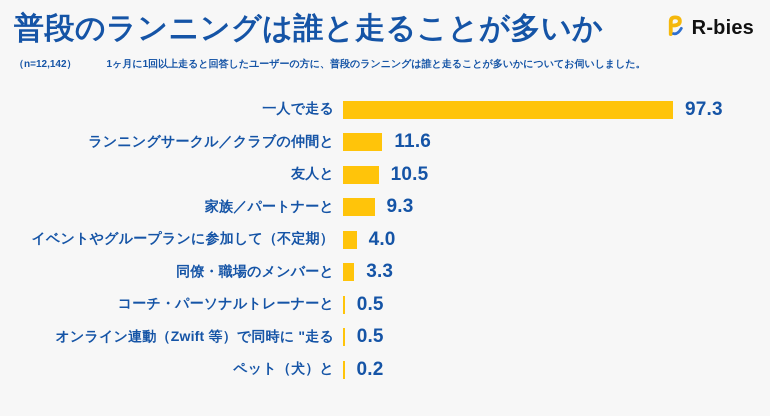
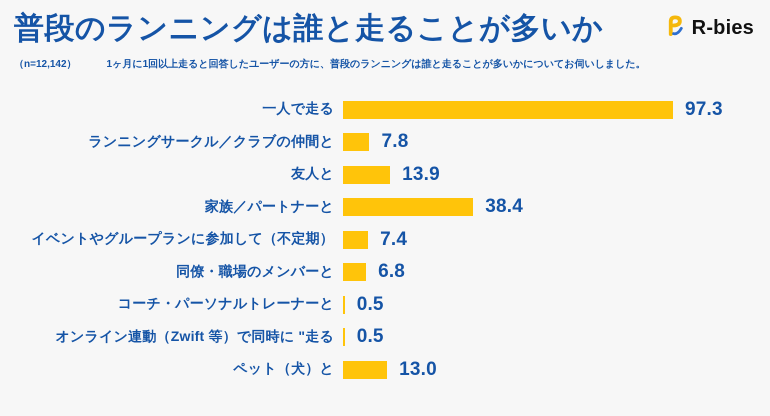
ランニングサークル／クラブの仲間と: 11.6 -> 7.8
友人と: 10.5 -> 13.9
家族／パートナーと: 9.3 -> 38.4
イベントやグループランに参加して（不定期）: 4.0 -> 7.4
同僚・職場のメンバーと: 3.3 -> 6.8
ペット（犬）と: 0.2 -> 13.0
